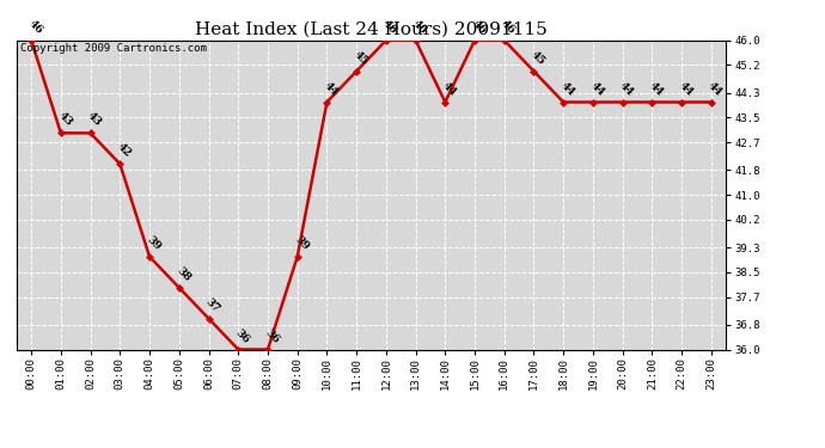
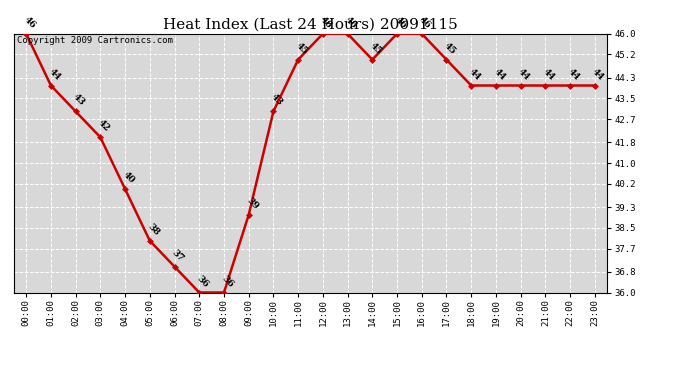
01:00: 43 -> 44
04:00: 39 -> 40
10:00: 44 -> 43
14:00: 44 -> 45
